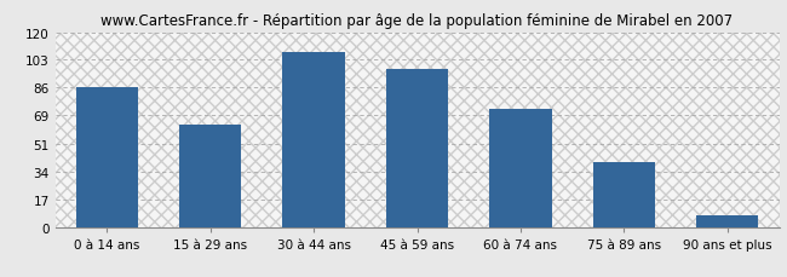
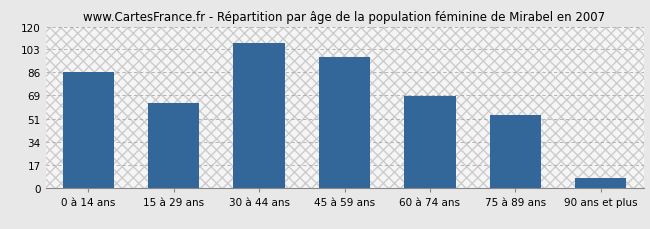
60 à 74 ans: 73 -> 68
75 à 89 ans: 40 -> 54
